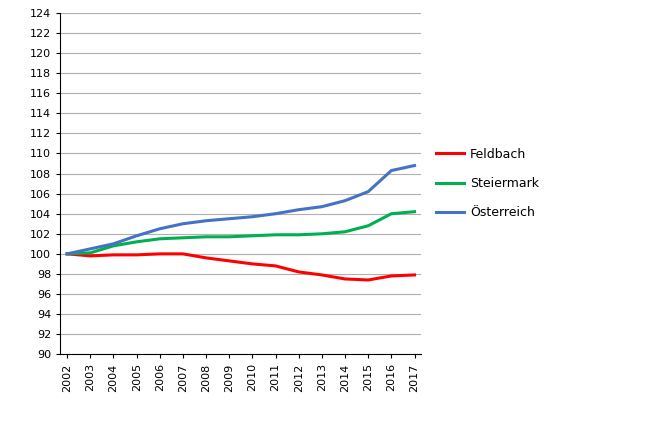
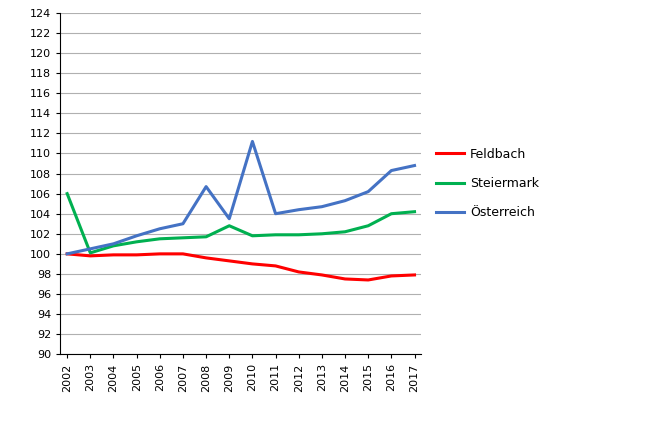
Steiermark/2002: 100.0 -> 106.0
Österreich/2008: 103.3 -> 106.7
Steiermark/2009: 101.7 -> 102.8
Österreich/2010: 103.7 -> 111.2
